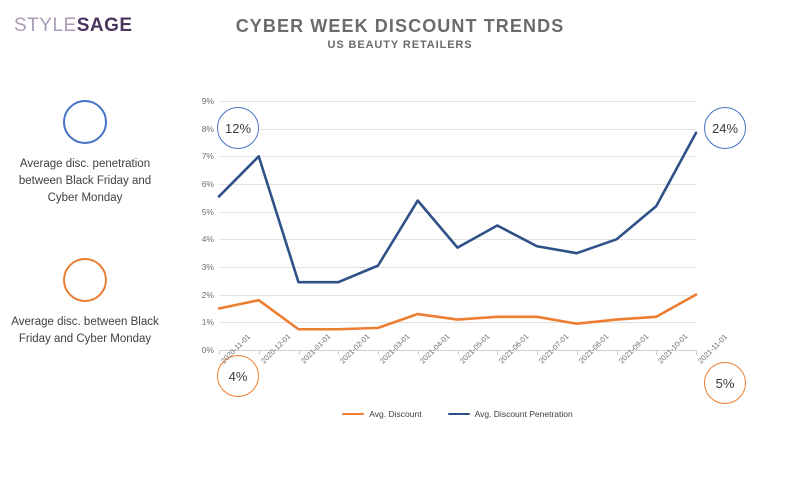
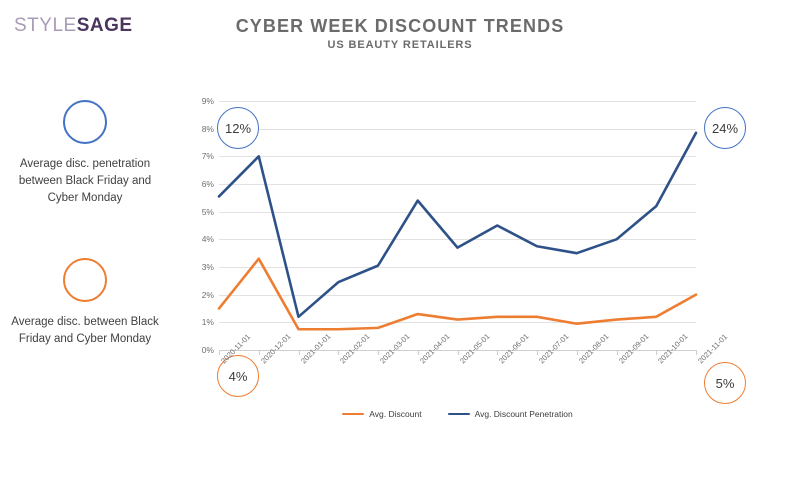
Avg. Discount/2020-12-01: 1.8% -> 3.3%
Avg. Discount Penetration/2021-01-01: 2.5% -> 1.2%
